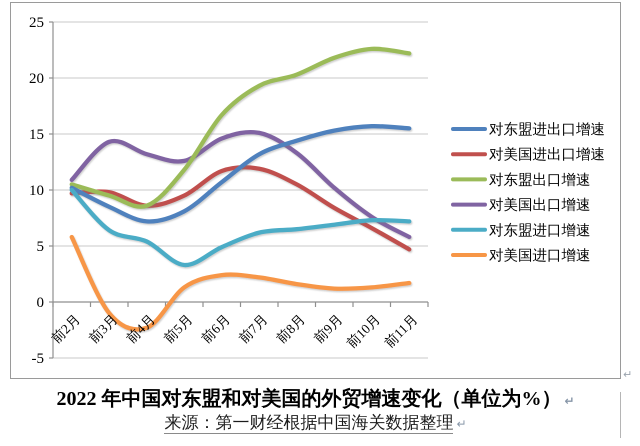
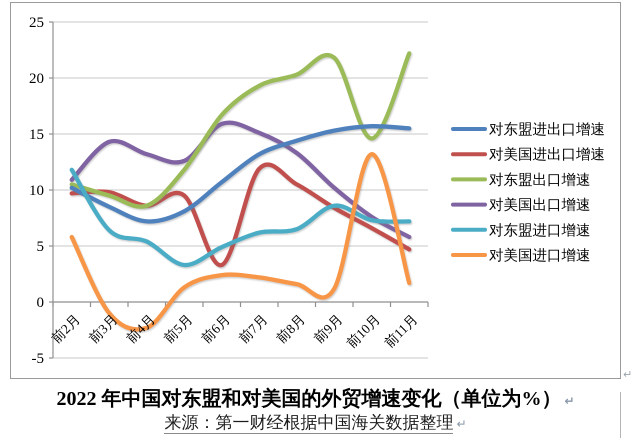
对东盟进口增速/前2月: 10.0 -> 11.8
对美国进出口增速/前6月: 11.7 -> 3.3
对美国出口增速/前6月: 14.6 -> 15.9
对东盟进口增速/前9月: 6.9 -> 8.6
对东盟出口增速/前10月: 22.6 -> 14.6
对美国进口增速/前10月: 1.3 -> 13.2
